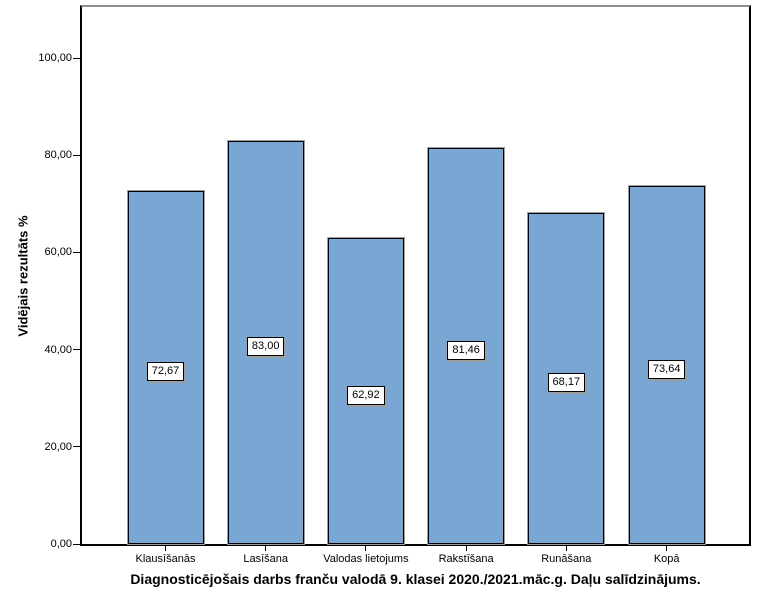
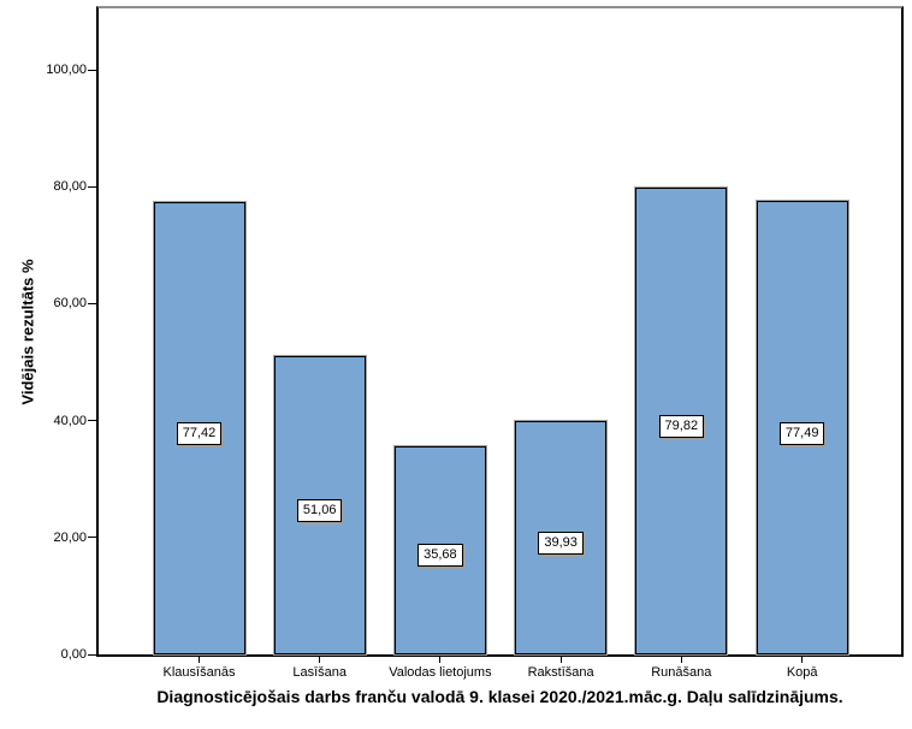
Klausīšanās: 72,67 -> 77,42
Lasīšana: 83,00 -> 51,06
Valodas lietojums: 62,92 -> 35,68
Rakstīšana: 81,46 -> 39,93
Runāšana: 68,17 -> 79,82
Kopā: 73,64 -> 77,49
